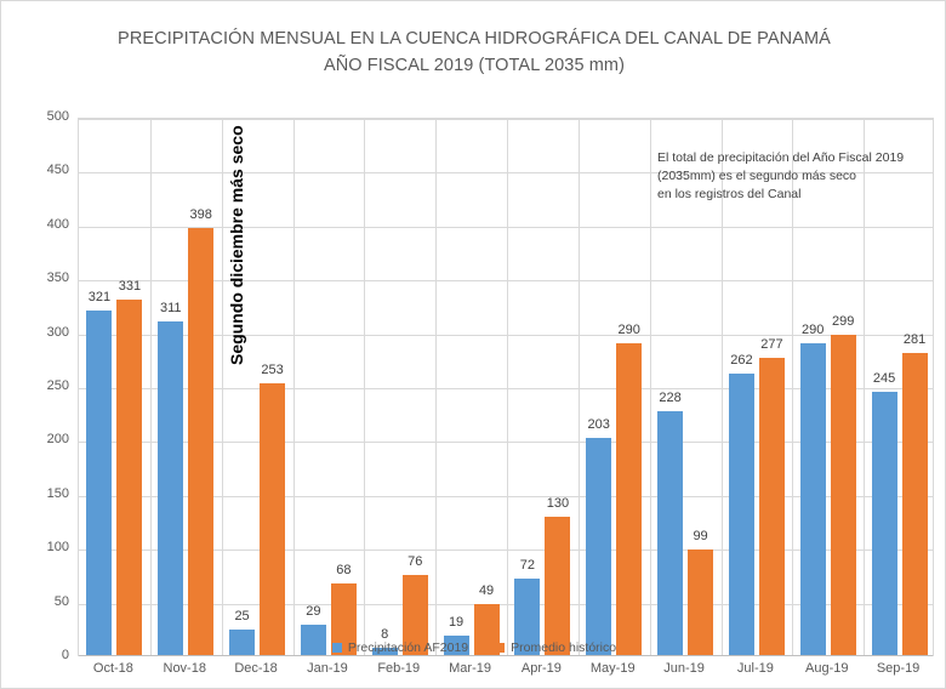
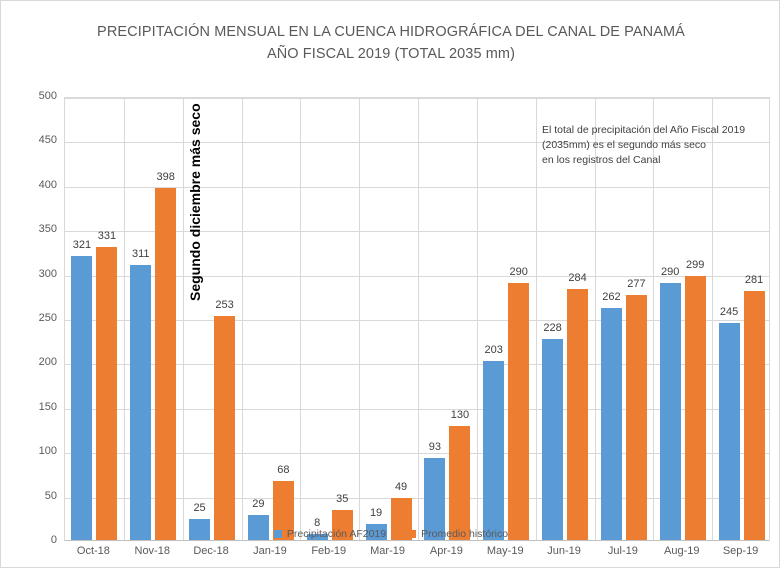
Promedio histórico/Feb-19: 76 -> 35
Precipitación AF2019/Apr-19: 72 -> 93
Promedio histórico/Jun-19: 99 -> 284
